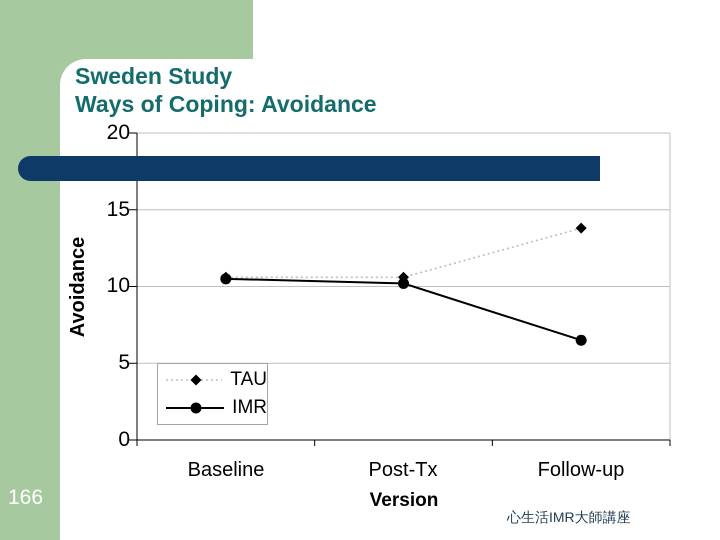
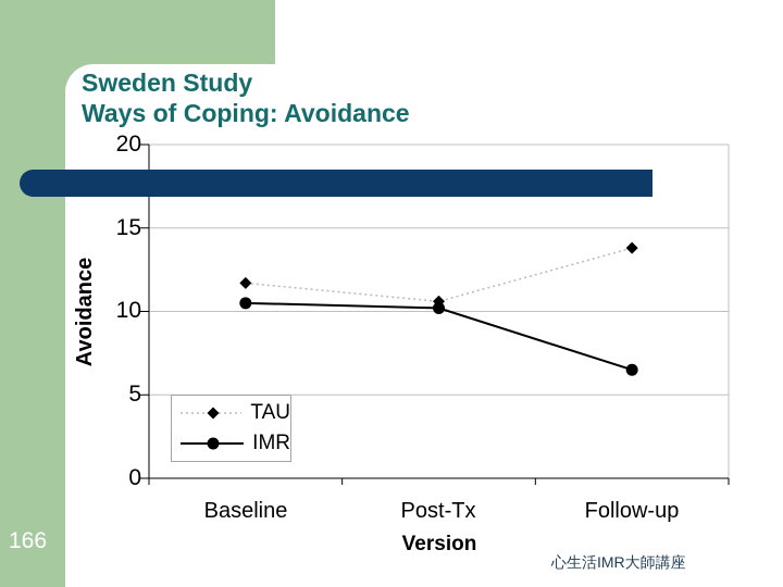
TAU/Baseline: 10.6 -> 11.7
